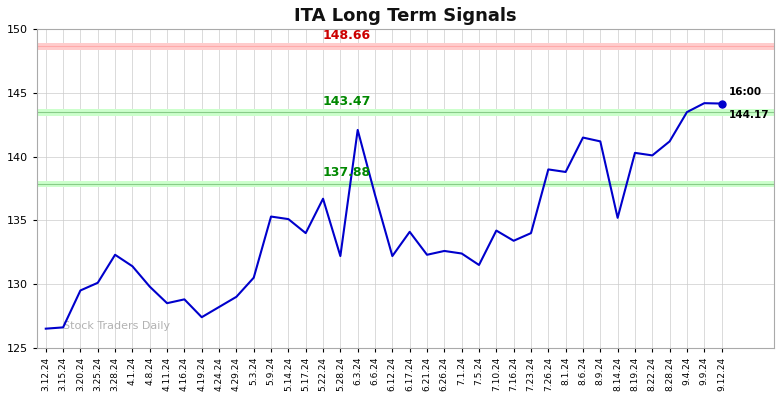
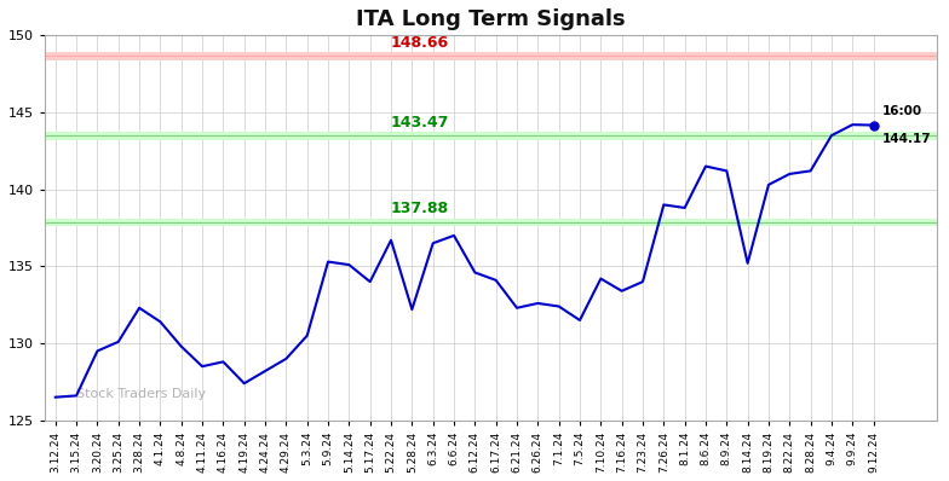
6.3.24: 142.1 -> 136.5
6.12.24: 132.2 -> 134.6
8.22.24: 140.1 -> 141.0
